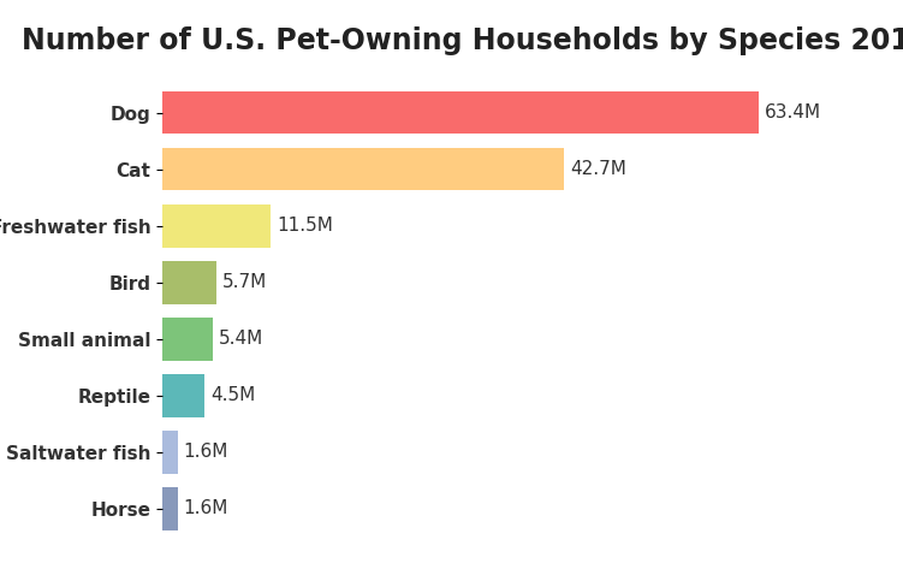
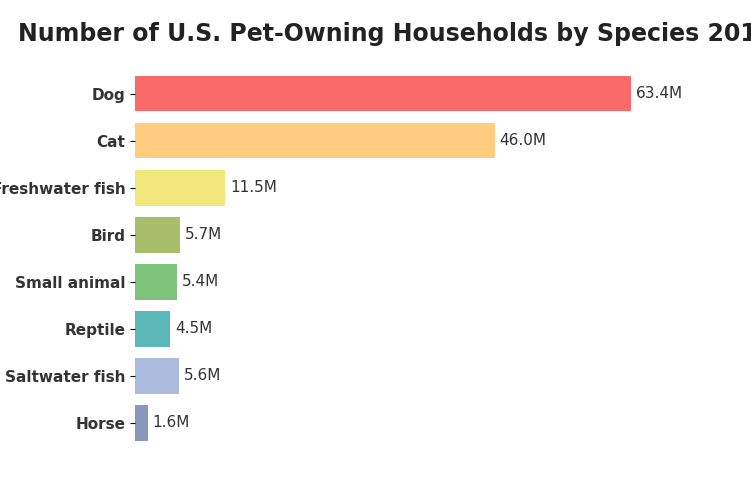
Cat: 42.7M -> 46.0M
Saltwater fish: 1.6M -> 5.6M
